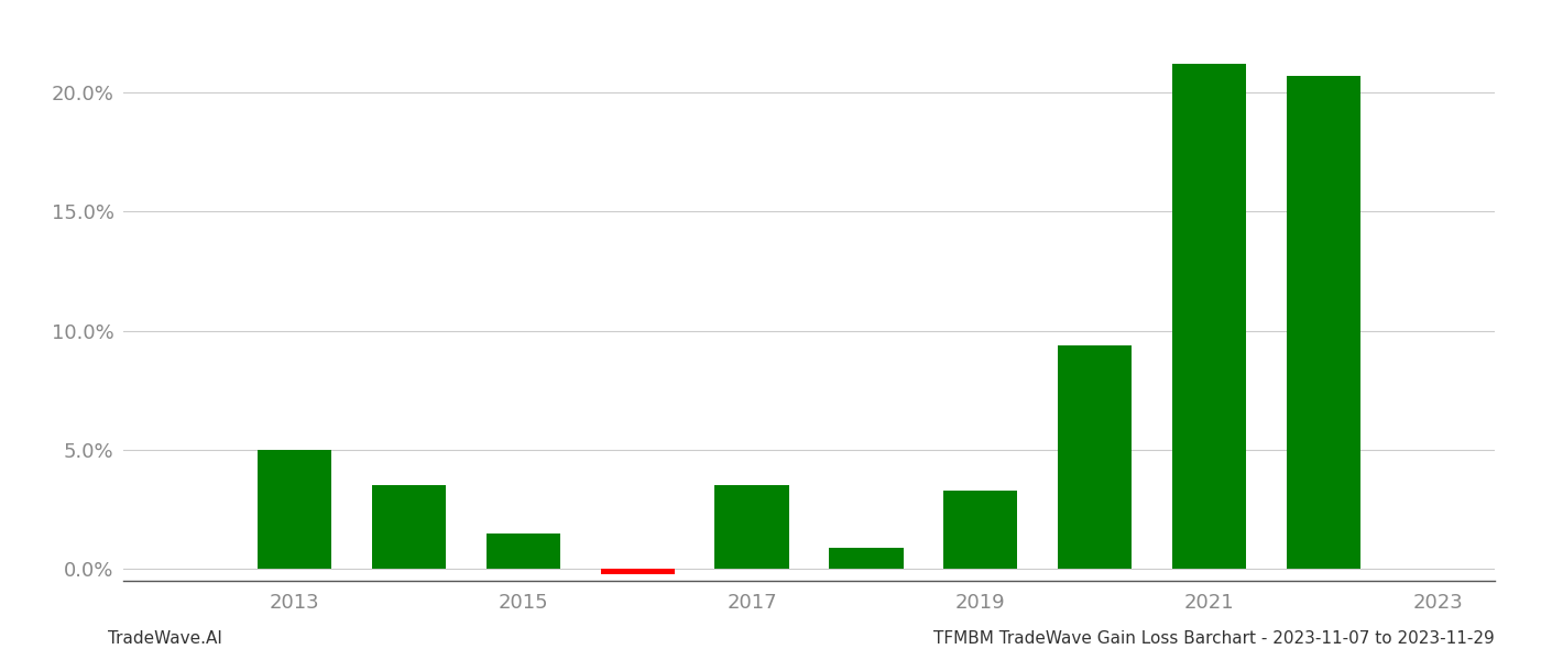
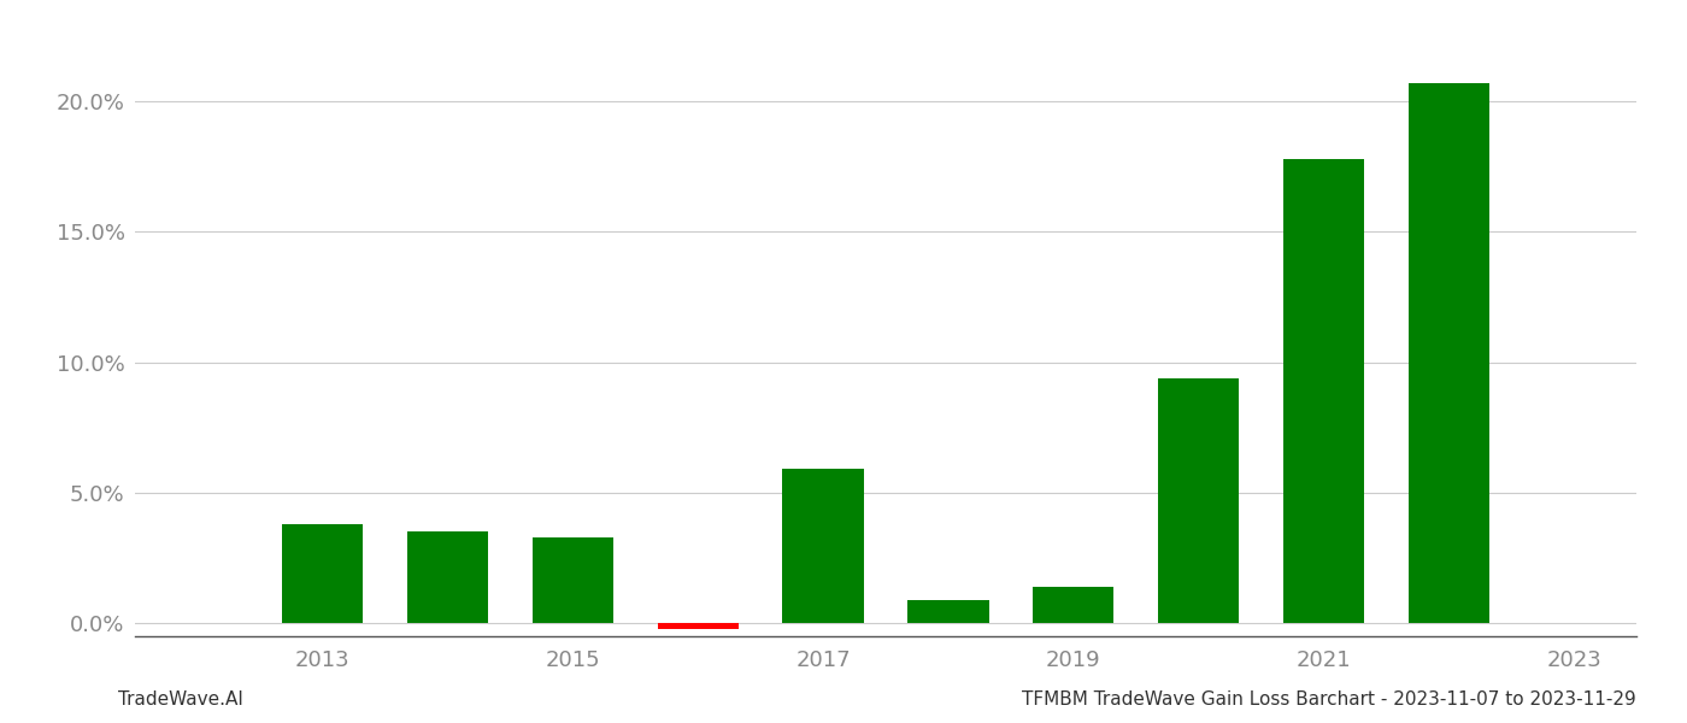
2013: 5.0% -> 3.8%
2015: 1.5% -> 3.3%
2017: 3.5% -> 5.9%
2019: 3.3% -> 1.4%
2021: 21.2% -> 17.8%
